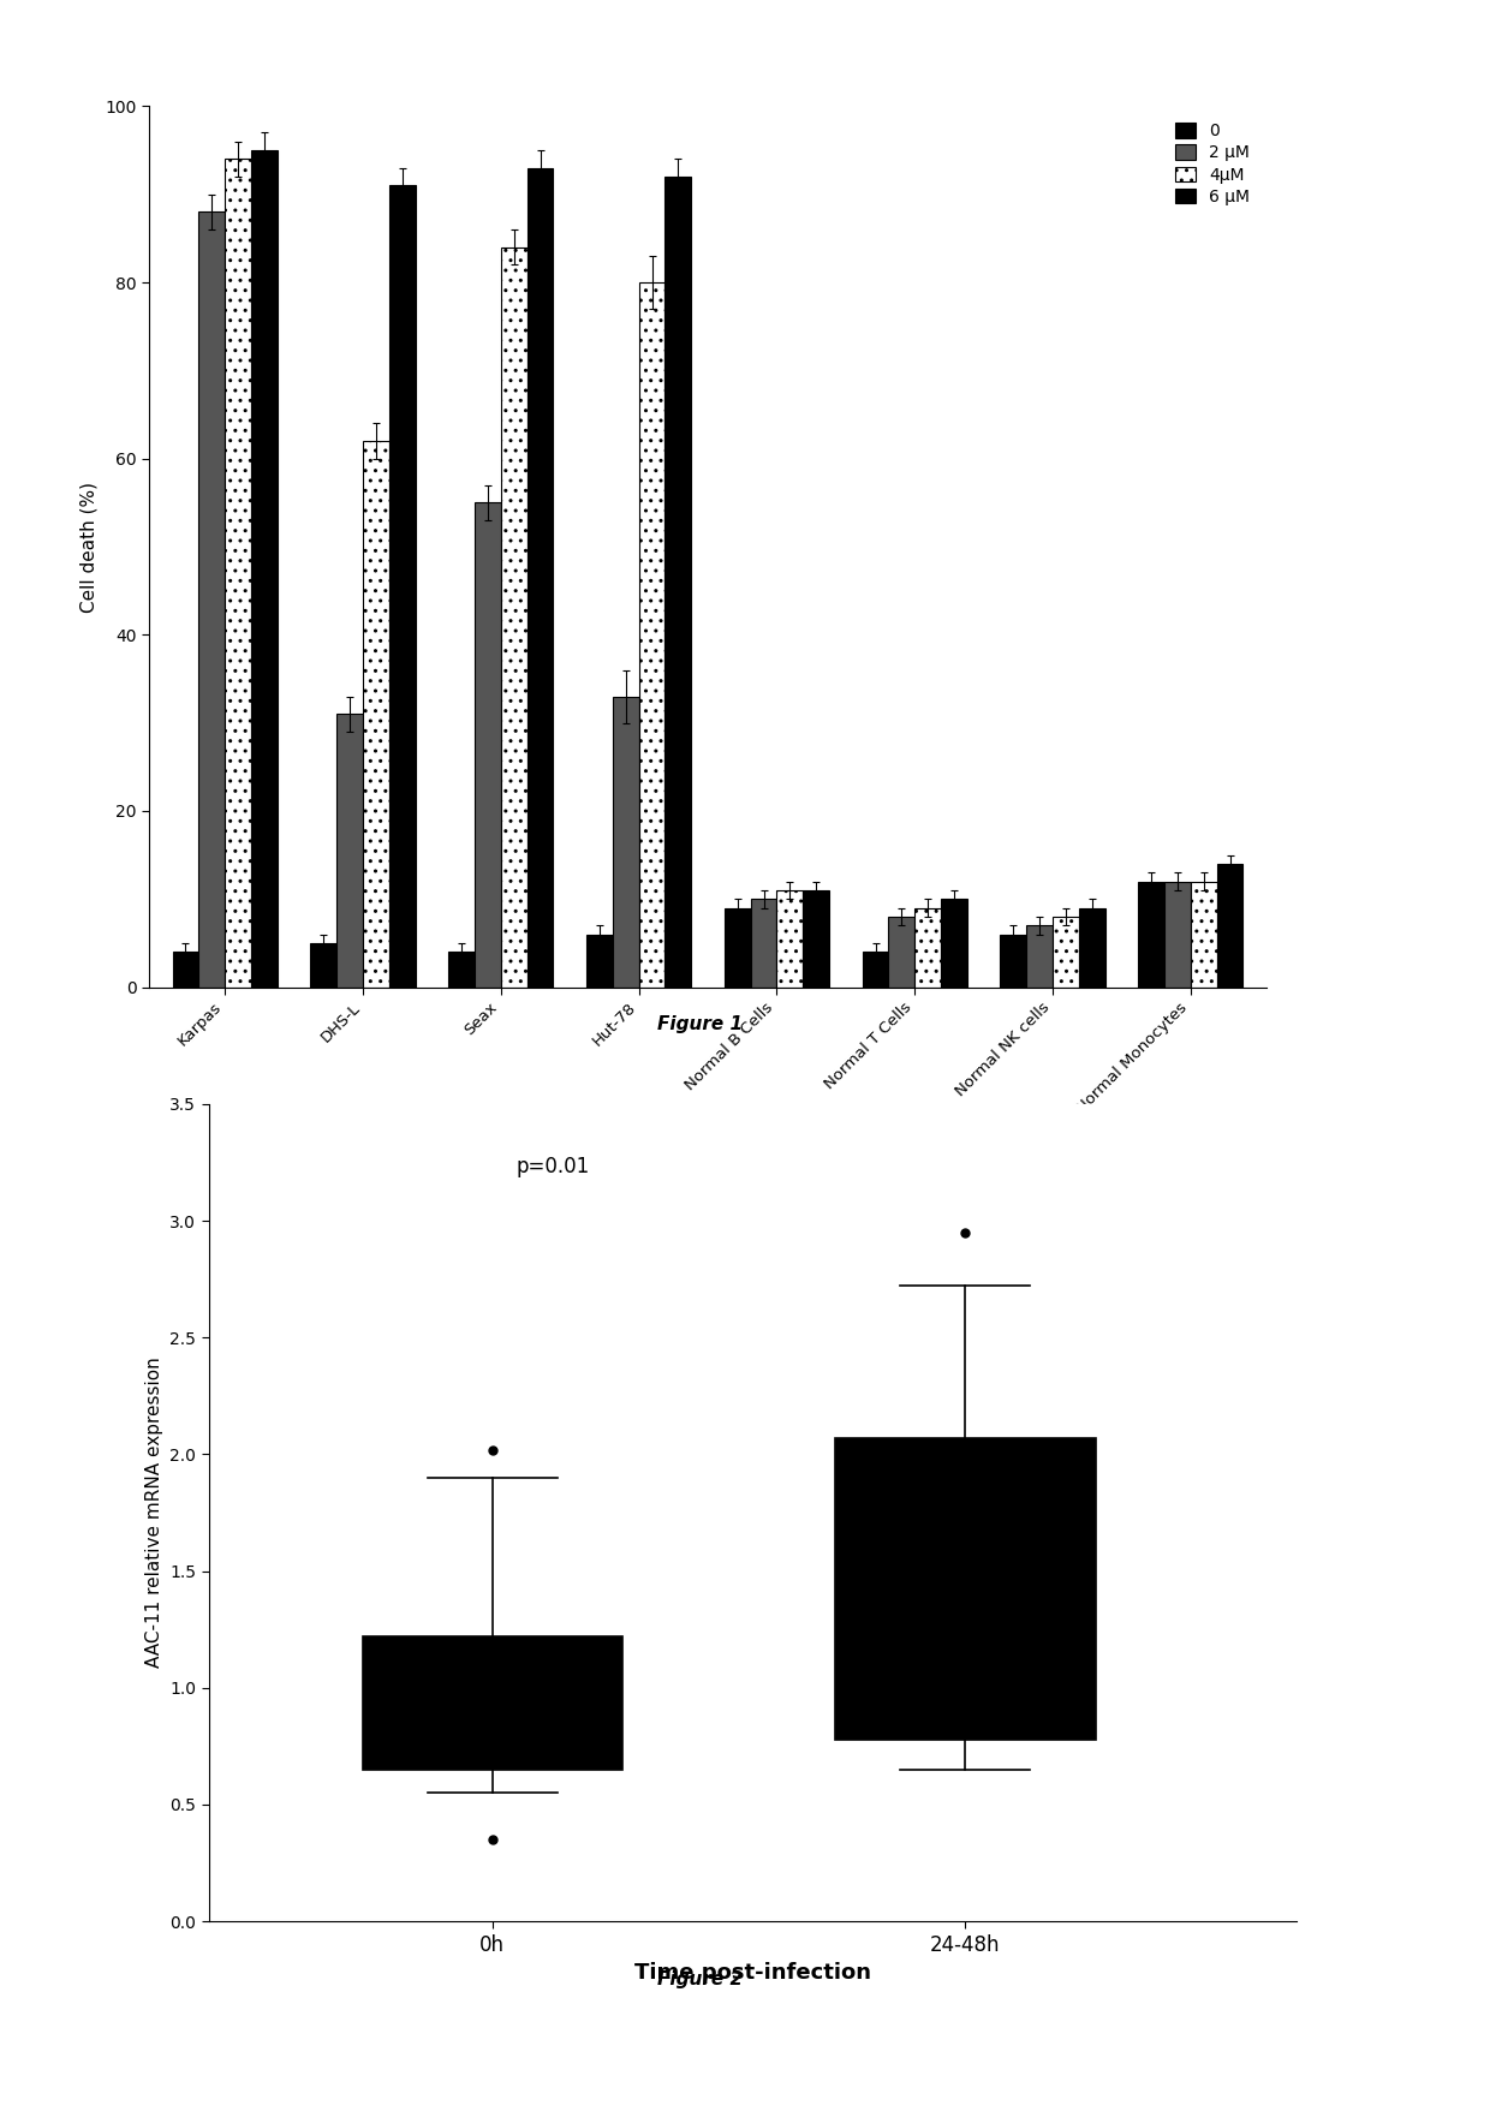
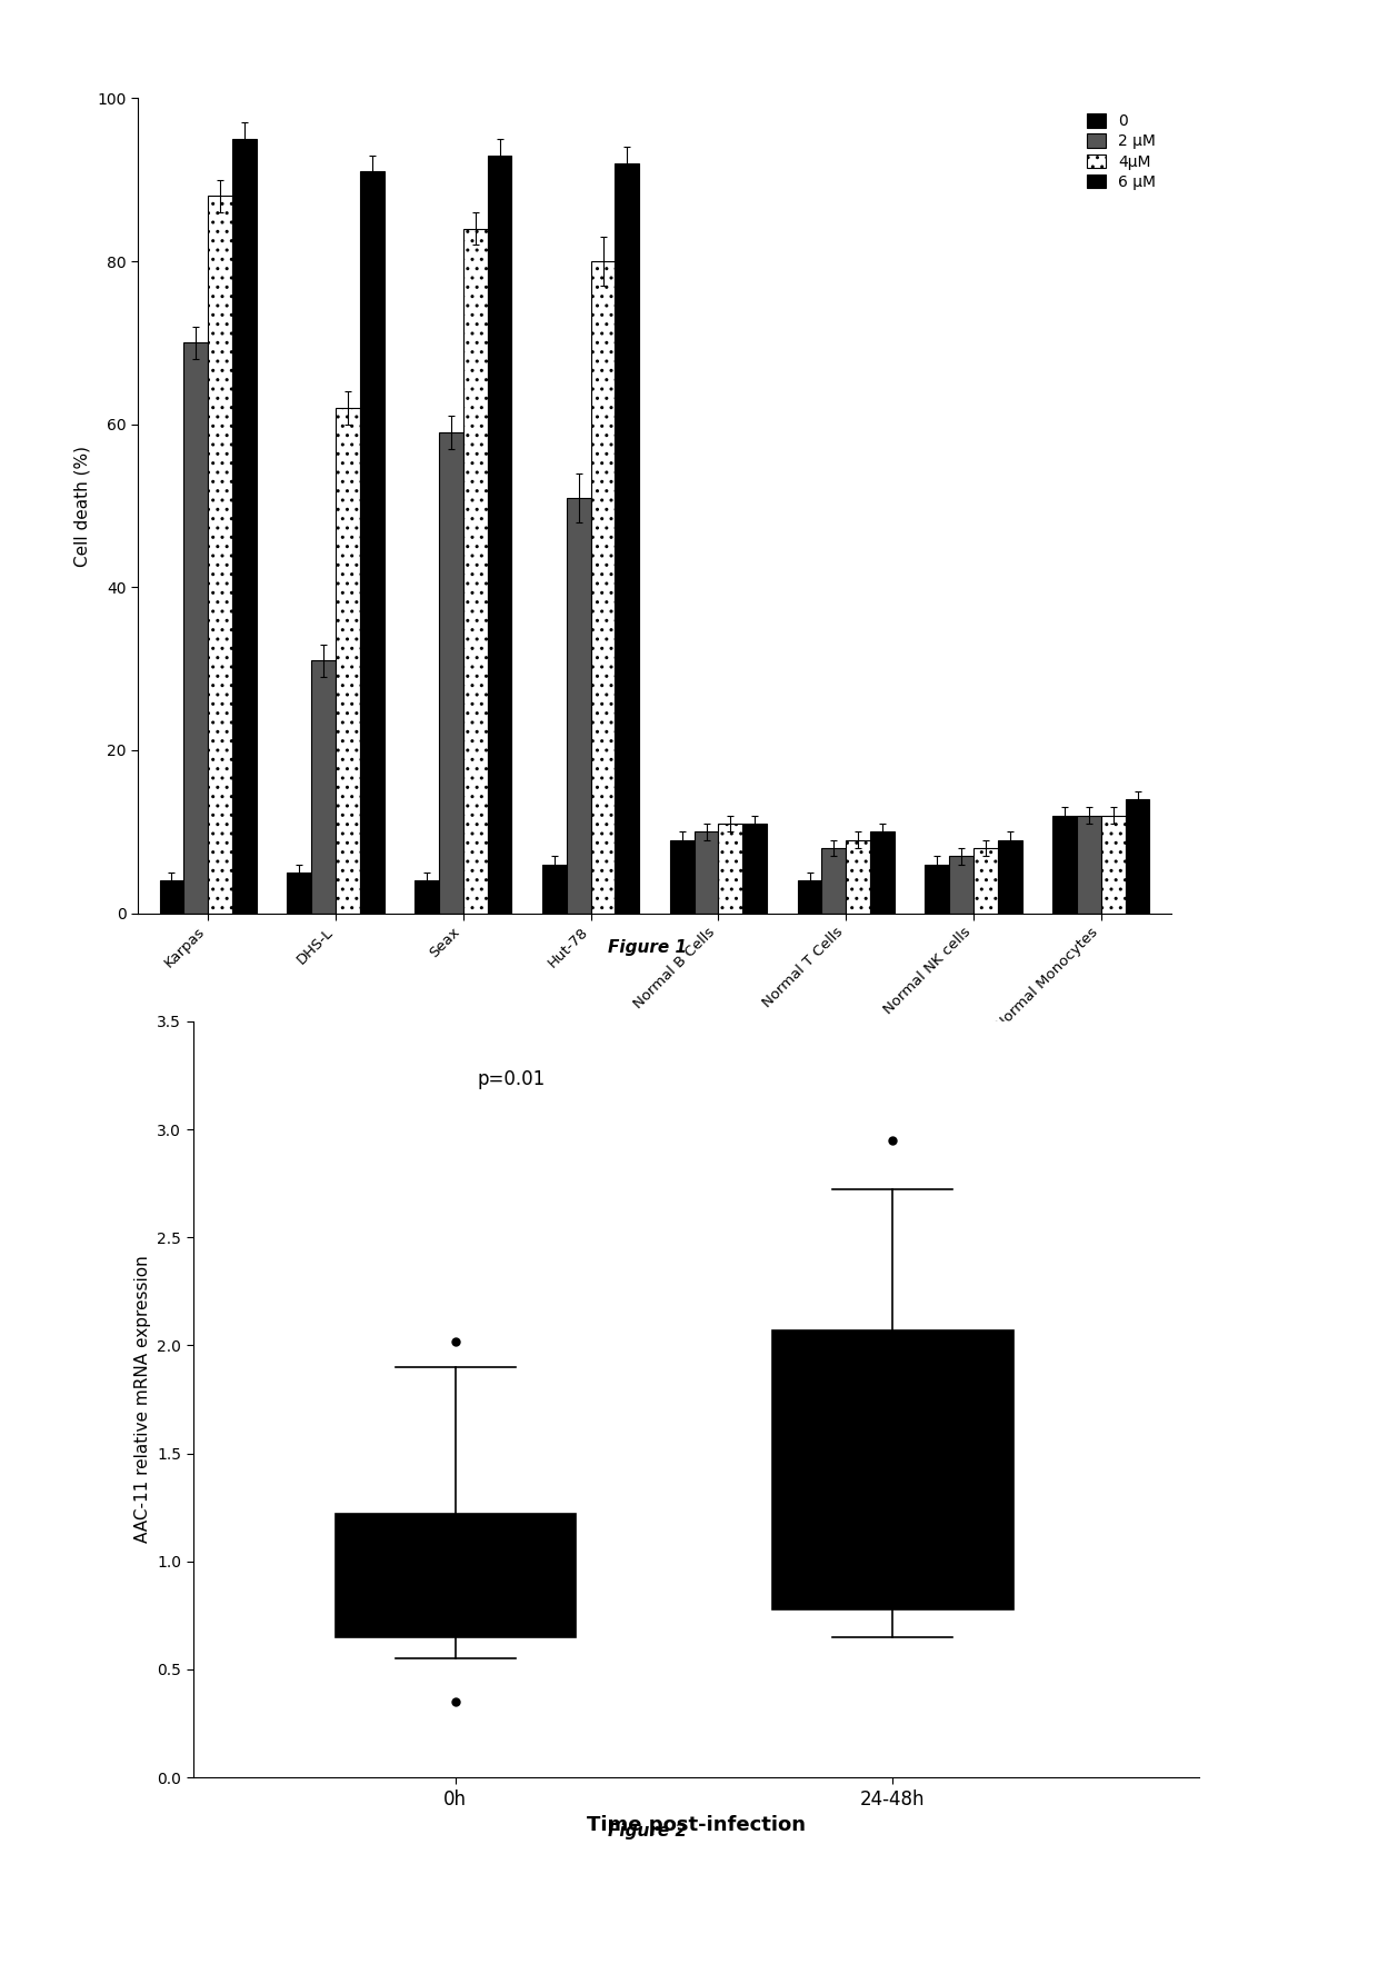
2 μM/Karpas: 88 -> 70
4μM/Karpas: 94 -> 88
2 μM/Seax: 55 -> 59
2 μM/Hut-78: 33 -> 51
